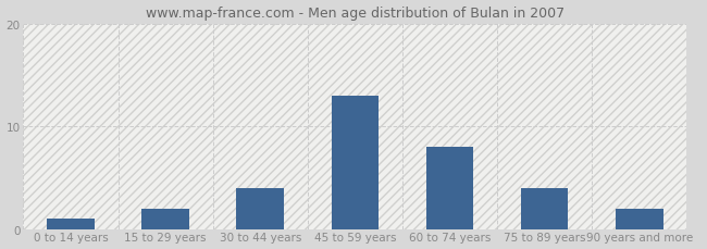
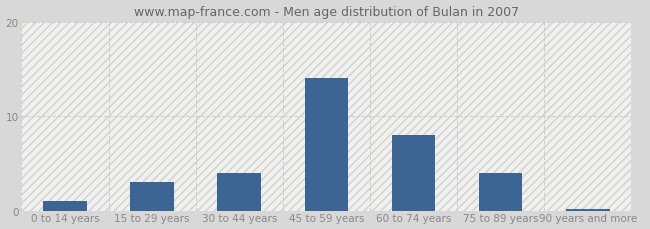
15 to 29 years: 2.0 -> 3.0
45 to 59 years: 13.0 -> 14.0
90 years and more: 2.0 -> 0.2
